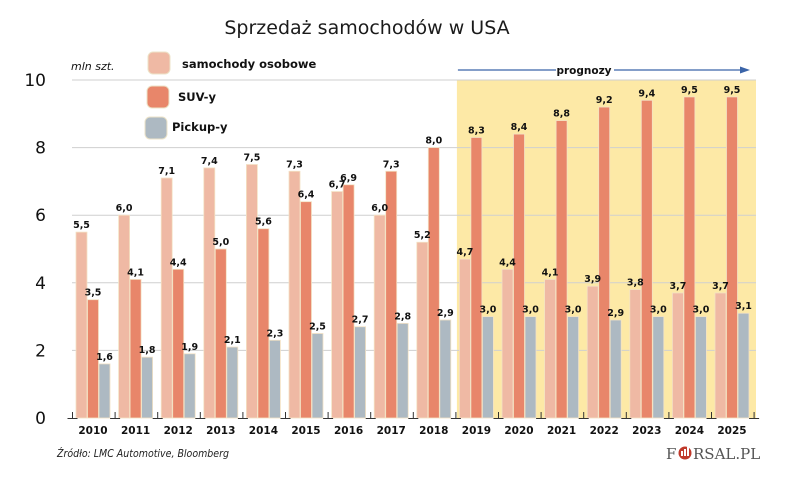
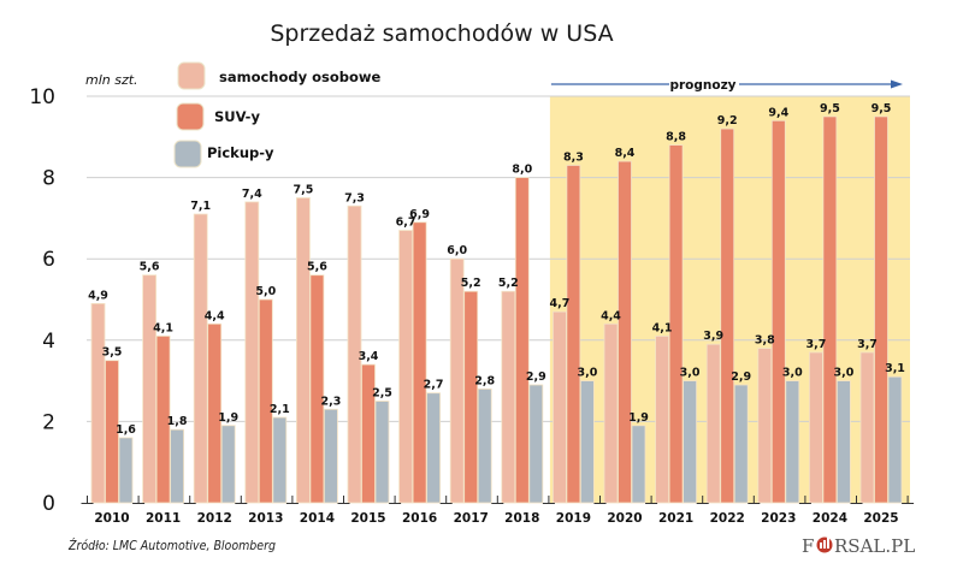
samochody osobowe/2010: 5,5 -> 4,9
samochody osobowe/2011: 6,0 -> 5,6
SUV-y/2015: 6,4 -> 3,4
SUV-y/2017: 7,3 -> 5,2
Pickup-y/2020: 3,0 -> 1,9
